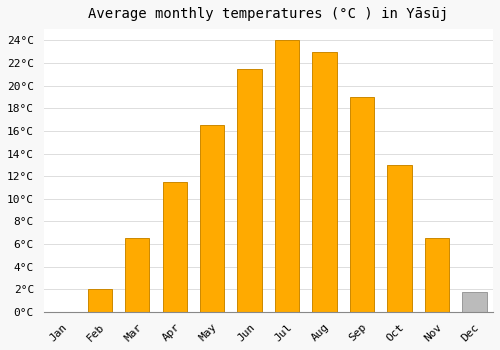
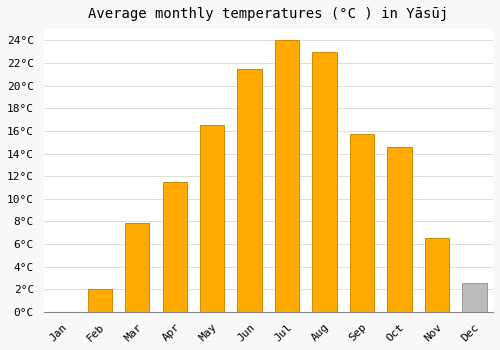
Mar: 6.5°C -> 7.9°C
Sep: 19.0°C -> 15.7°C
Oct: 13.0°C -> 14.6°C
Dec: 1.8°C -> 2.6°C
